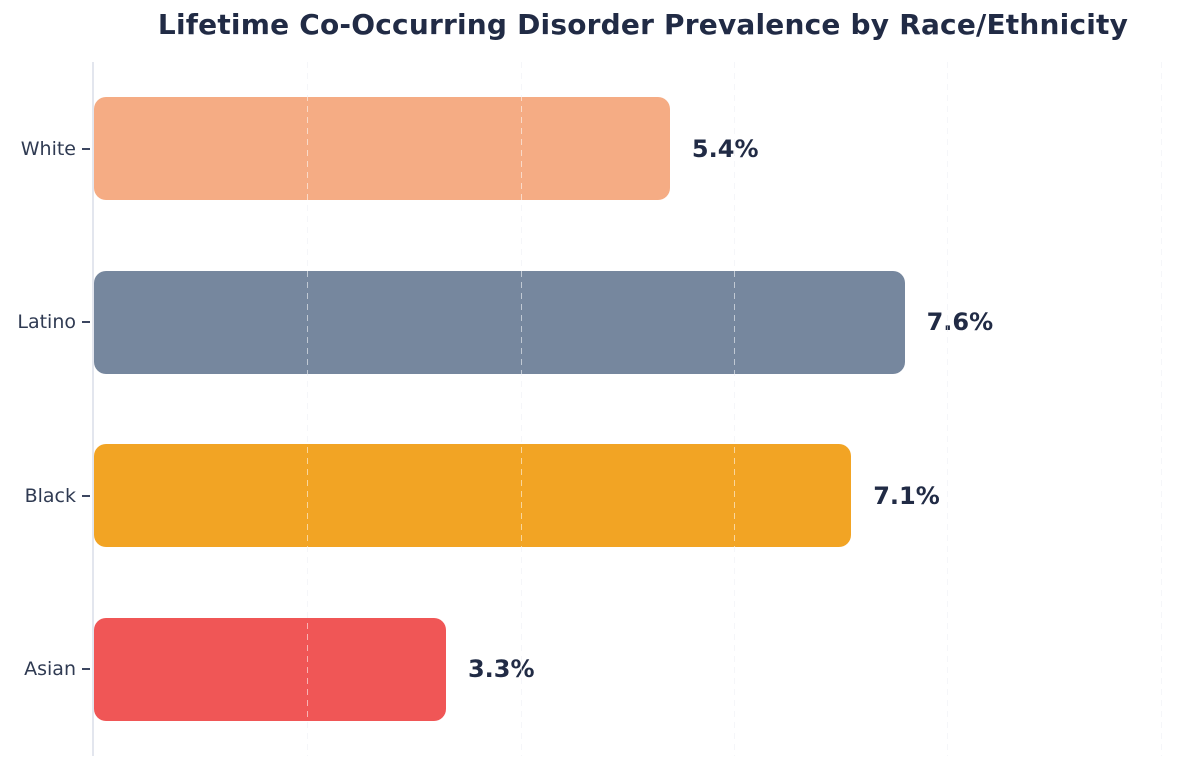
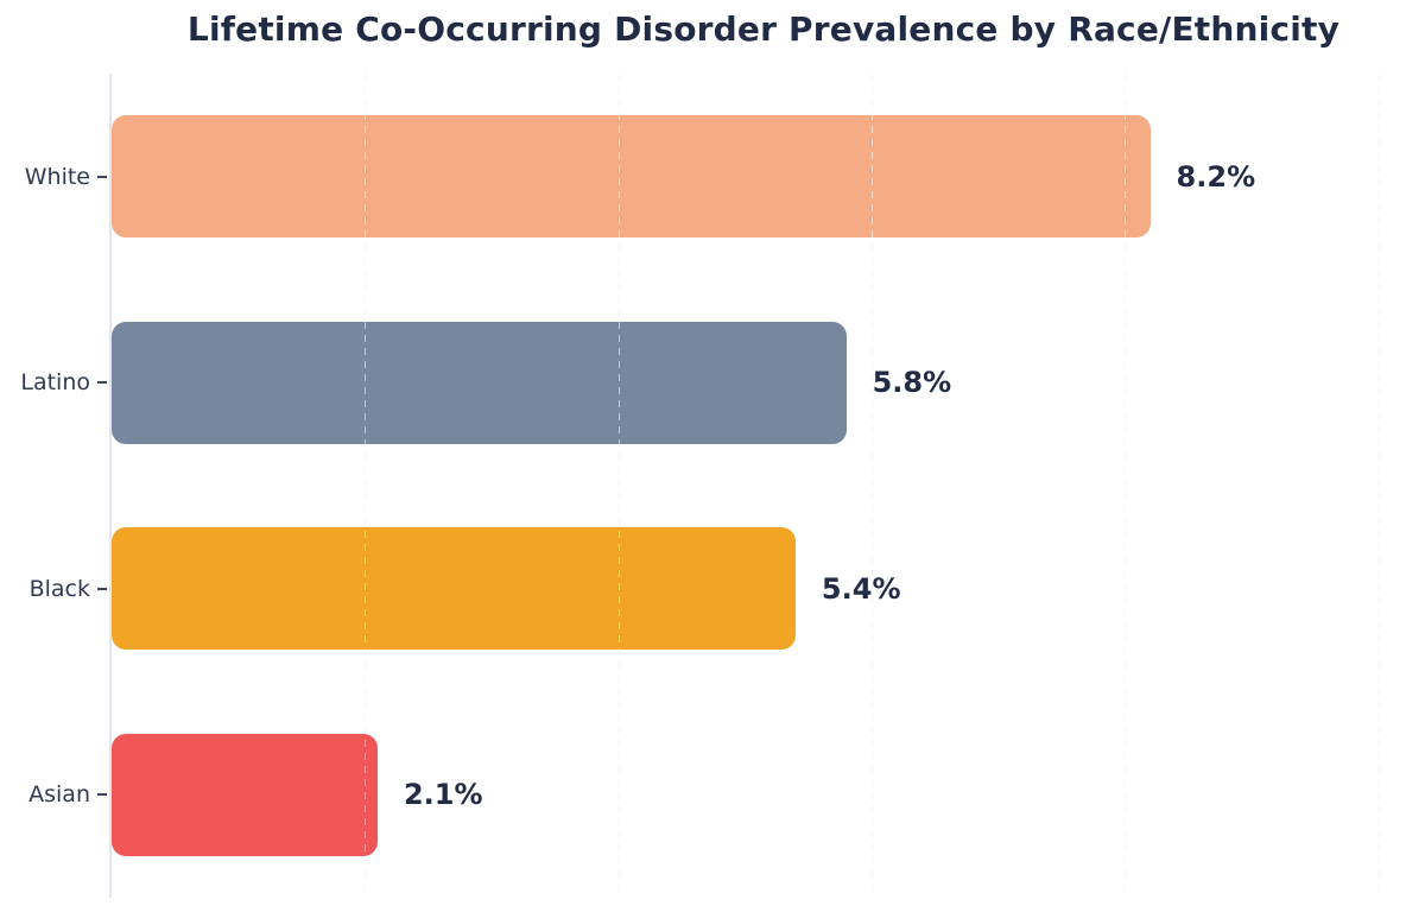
White: 5.4% -> 8.2%
Latino: 7.6% -> 5.8%
Black: 7.1% -> 5.4%
Asian: 3.3% -> 2.1%
